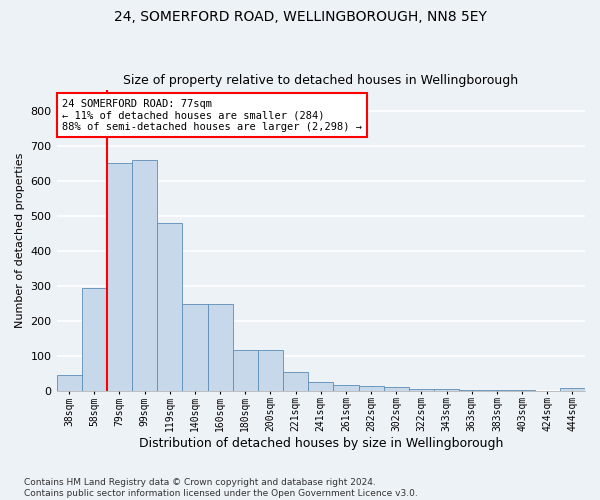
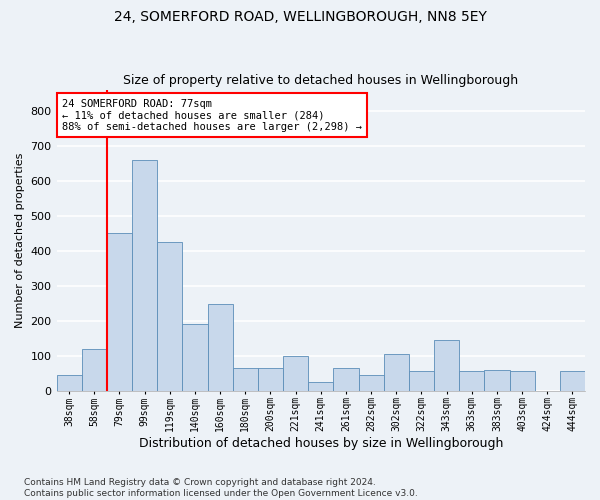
58sqm: 293 -> 120
79sqm: 650 -> 450
119sqm: 480 -> 425
140sqm: 248 -> 190
180sqm: 115 -> 65
200sqm: 115 -> 65
221sqm: 52 -> 100
261sqm: 16 -> 65
282sqm: 14 -> 45
302sqm: 10 -> 105
322sqm: 6 -> 55
343sqm: 5 -> 145
363sqm: 3 -> 55
383sqm: 2 -> 60
403sqm: 1 -> 55
444sqm: 8 -> 55
